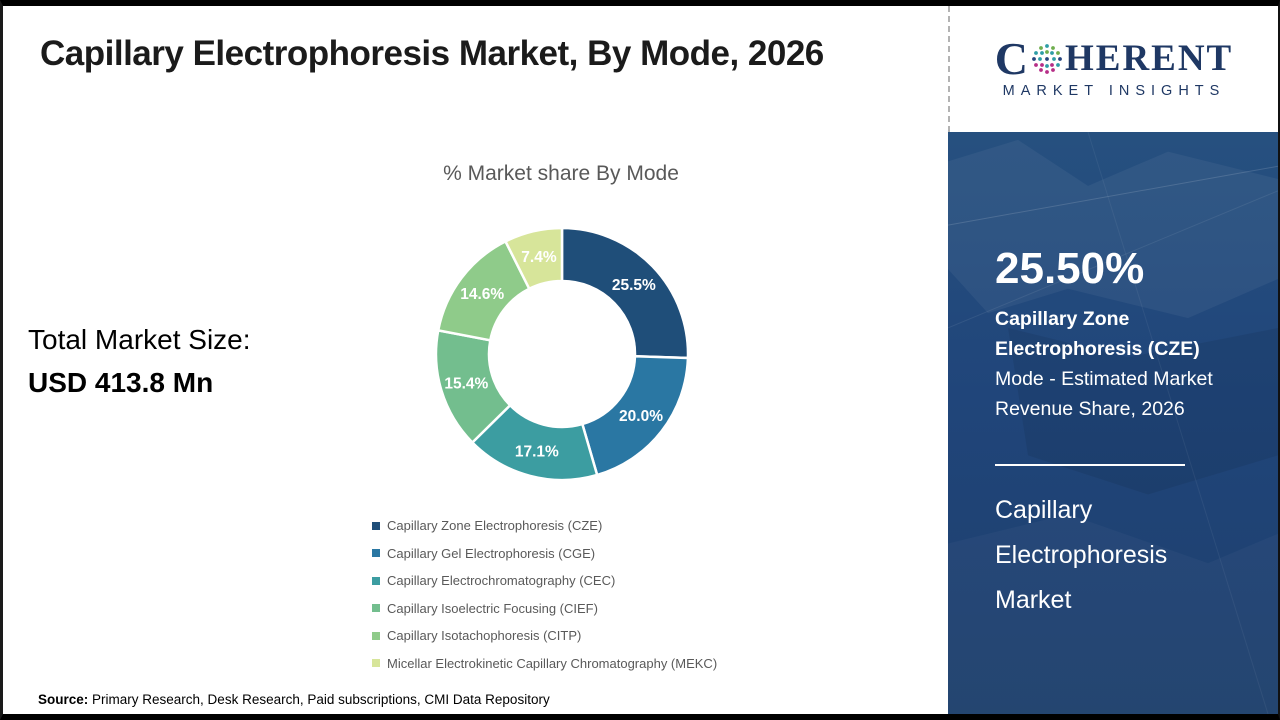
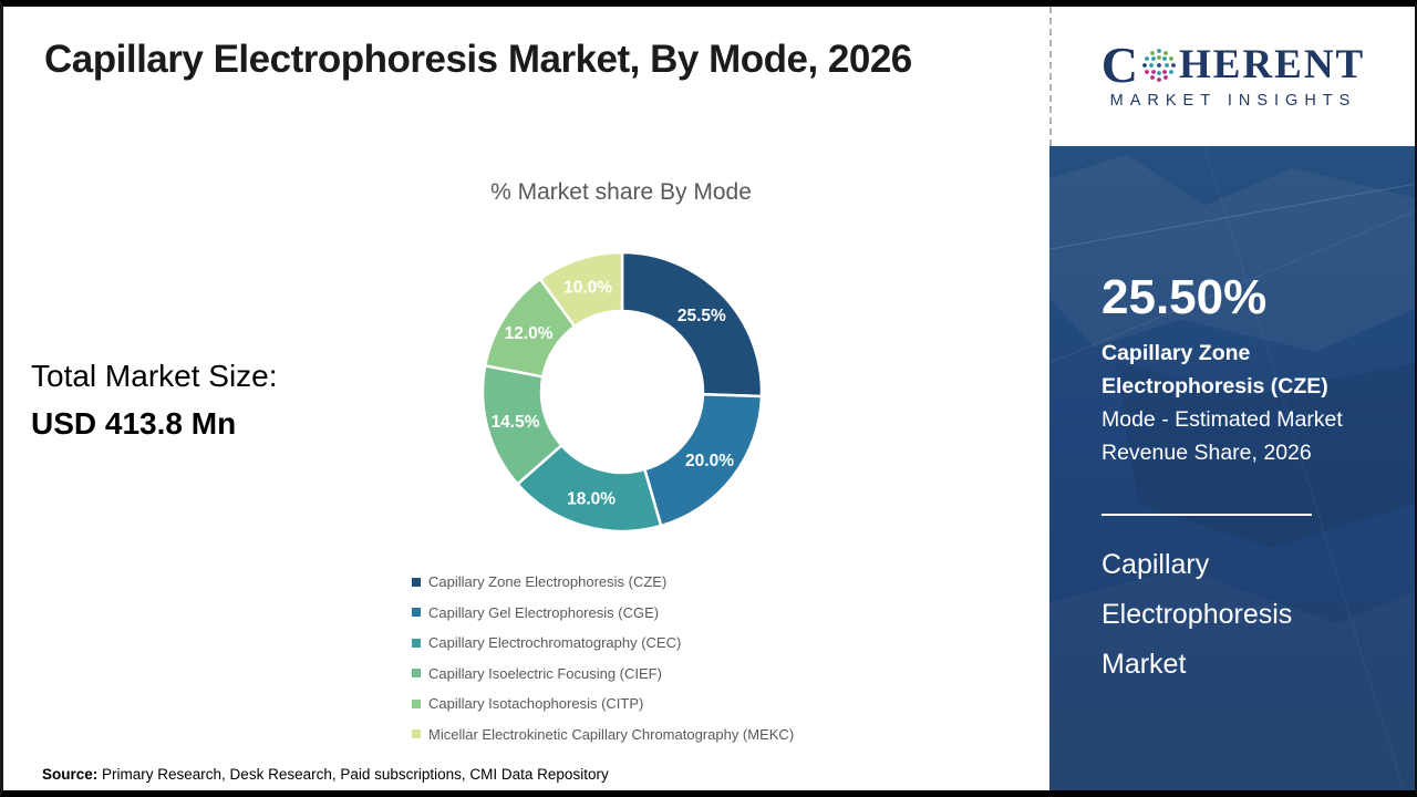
Capillary Electrochromatography (CEC): 17.1% -> 18.0%
Capillary Isoelectric Focusing (CIEF): 15.4% -> 14.5%
Capillary Isotachophoresis (CITP): 14.6% -> 12.0%
Micellar Electrokinetic Capillary Chromatography (MEKC): 7.4% -> 10.0%
